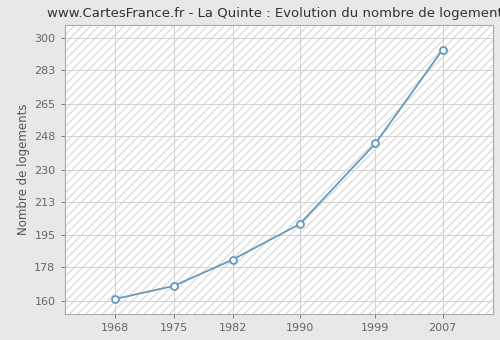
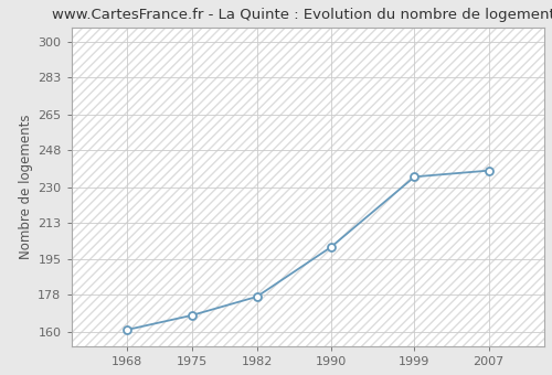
1982: 182 -> 177
1999: 244 -> 235
2007: 294 -> 238
